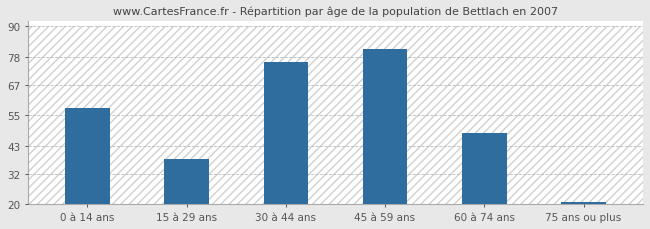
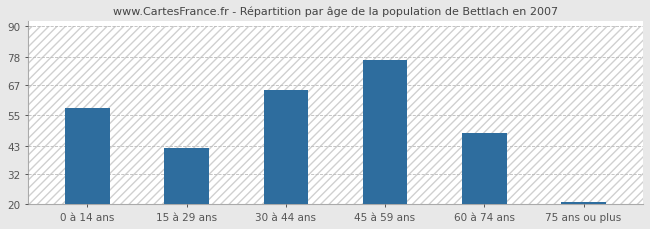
15 à 29 ans: 38 -> 42
30 à 44 ans: 76 -> 65
45 à 59 ans: 81 -> 77
